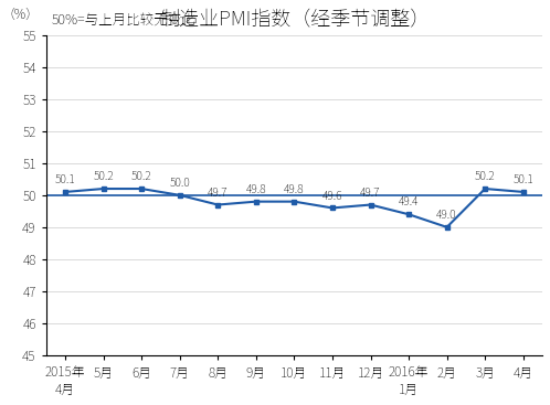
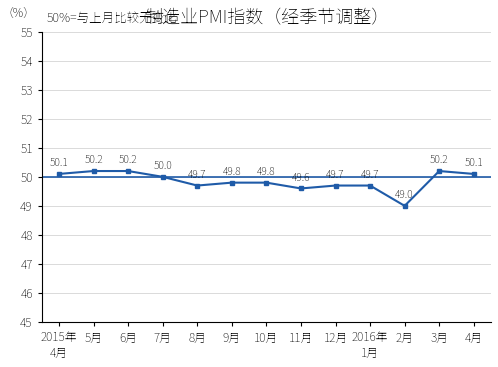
2016年 1月: 49.4 -> 49.7
